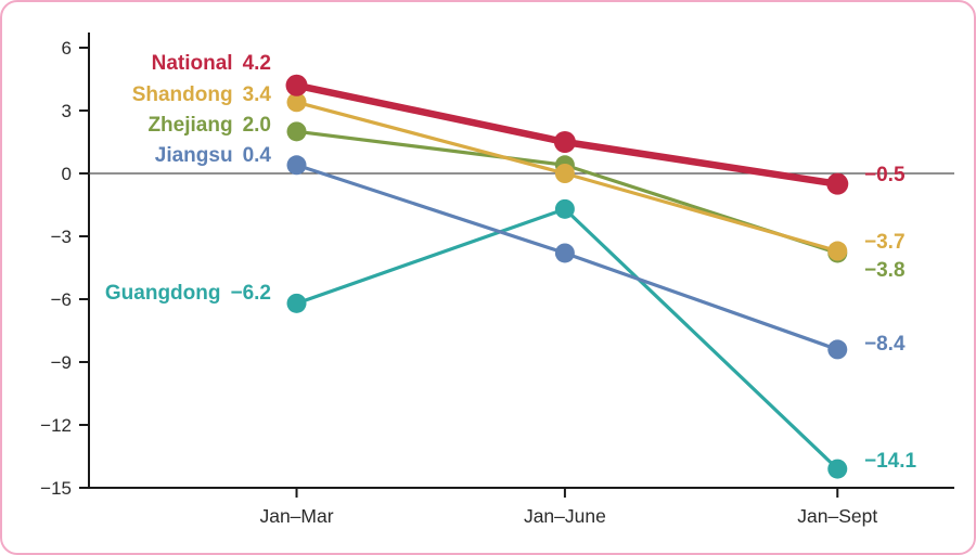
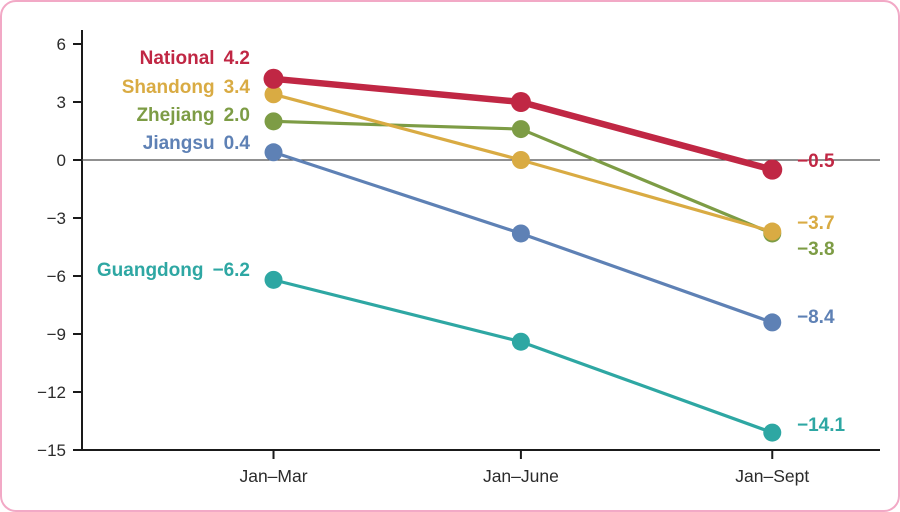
National/Jan–June: 1.5 -> 3.0
Zhejiang/Jan–June: 0.4 -> 1.6
Guangdong/Jan–June: -1.7 -> -9.4
